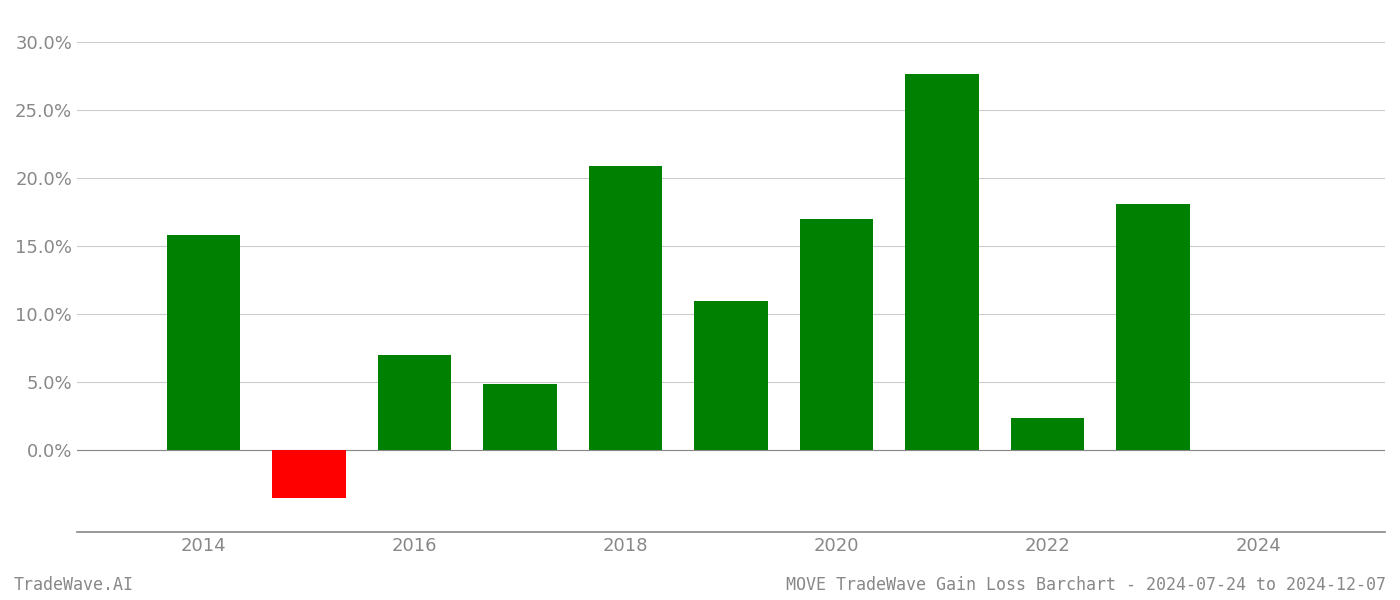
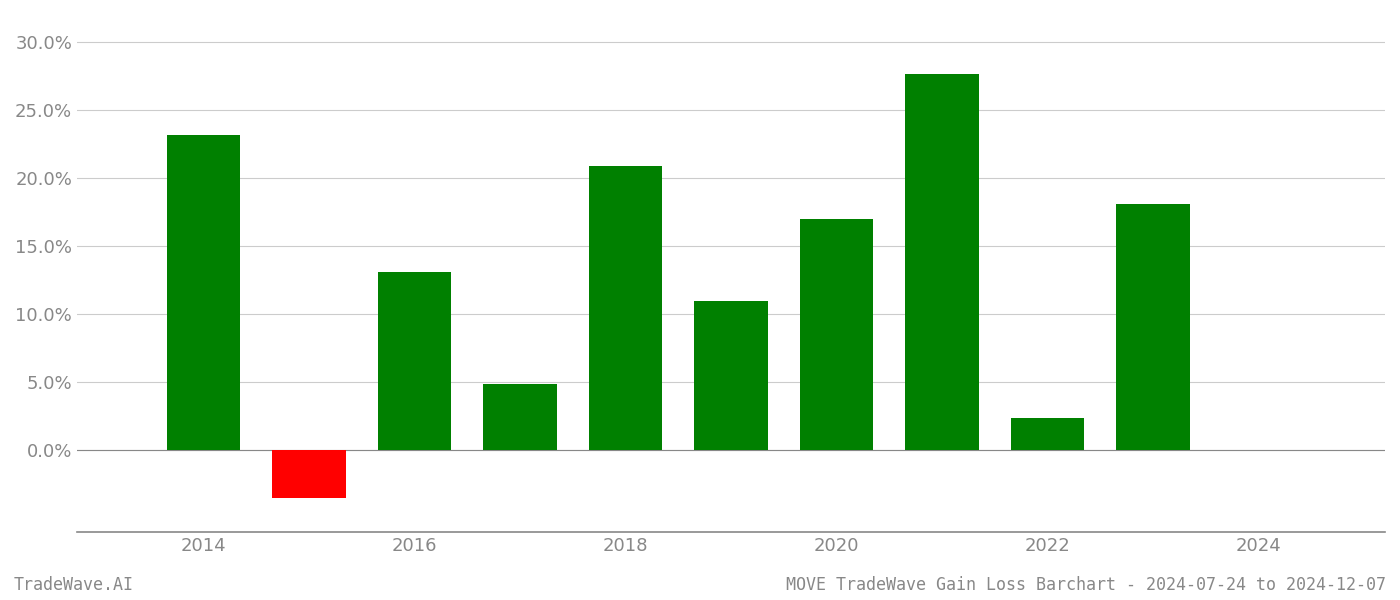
2014: 15.8% -> 23.2%
2016: 7.0% -> 13.1%
